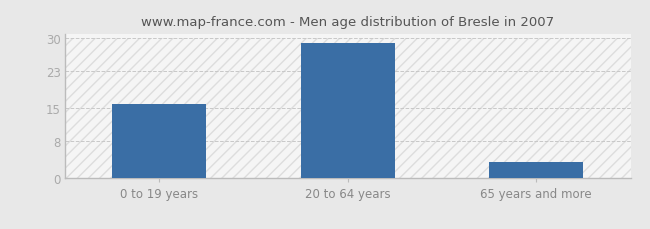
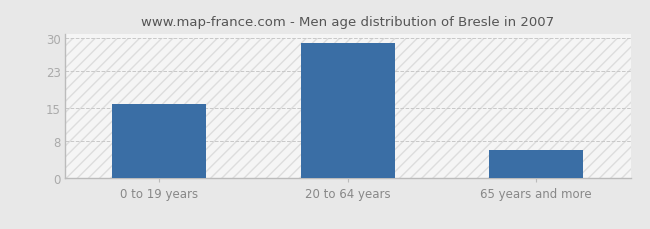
65 years and more: 3.5 -> 6.0
